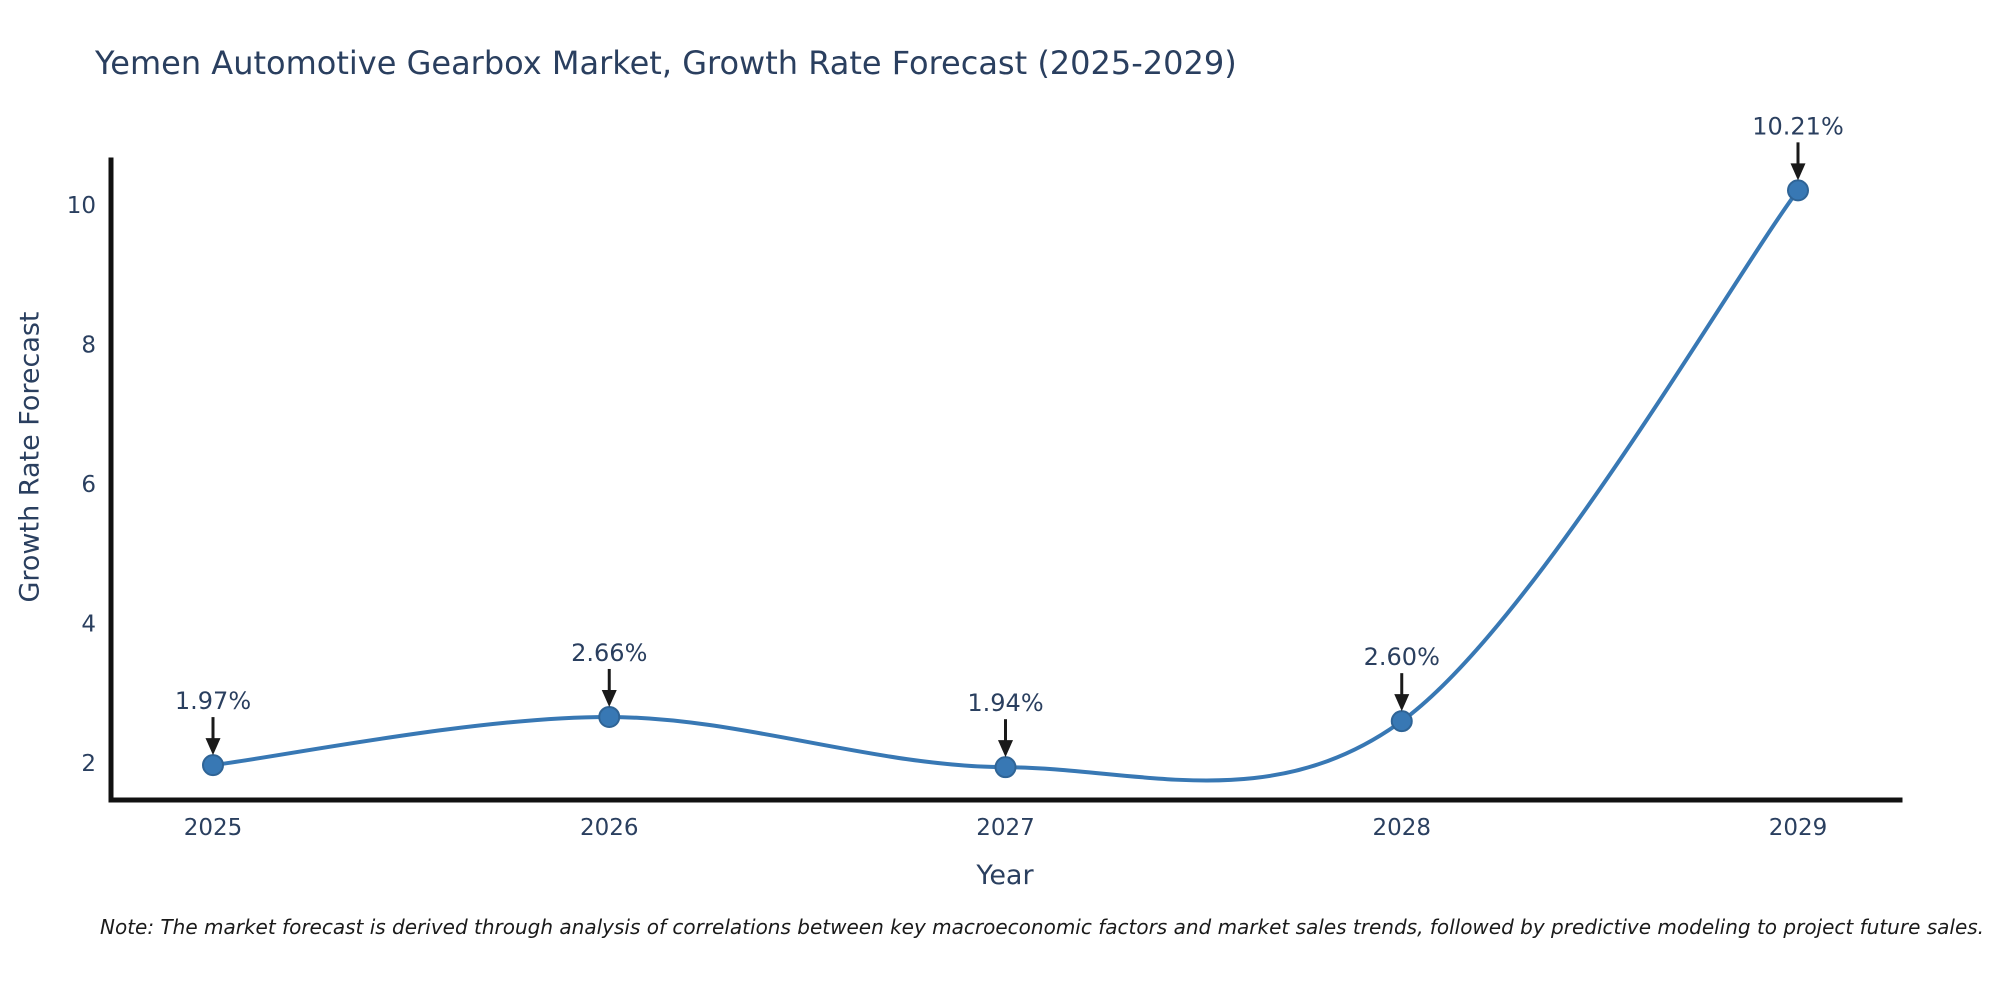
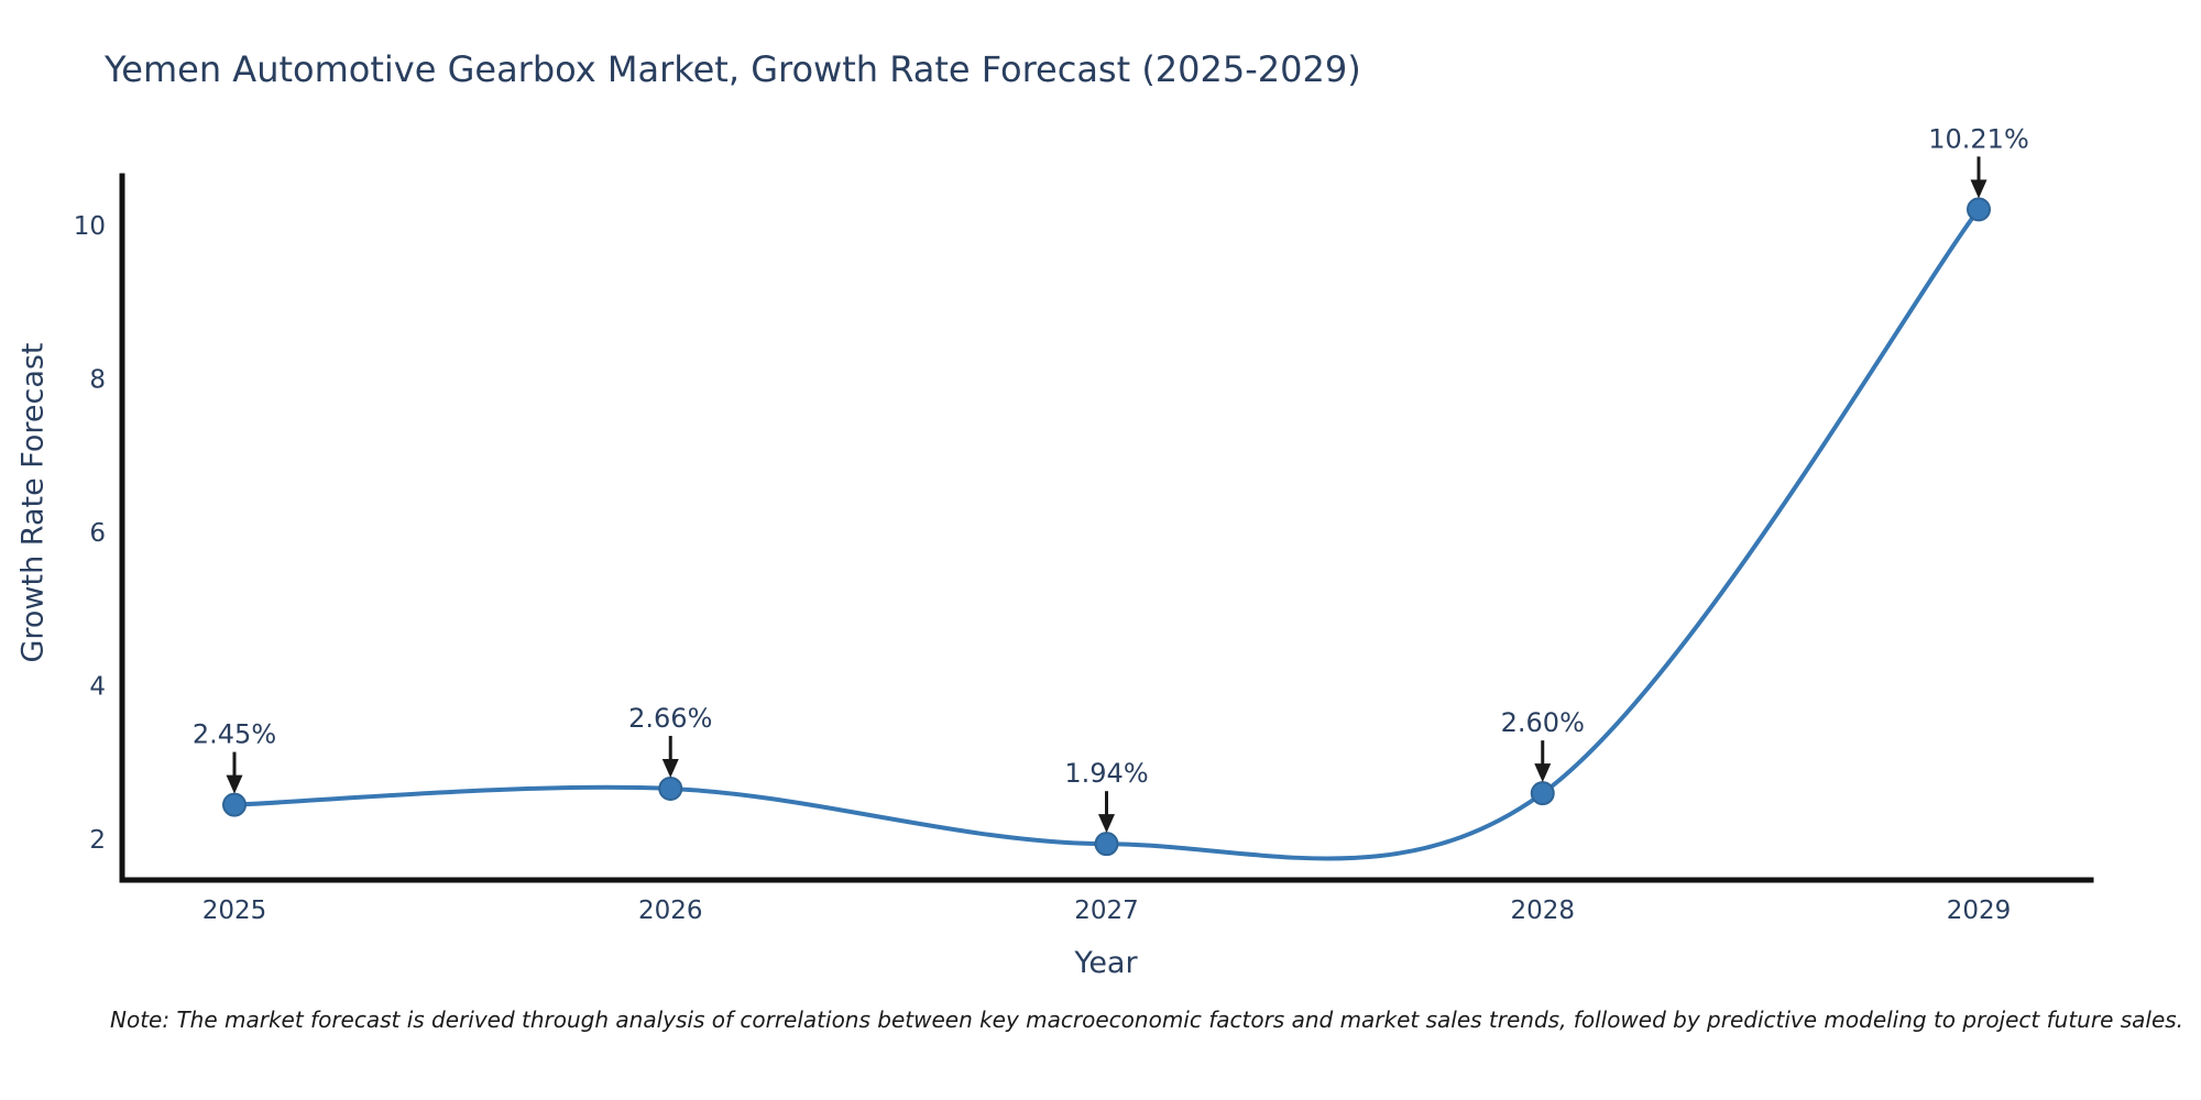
2025: 1.97% -> 2.45%
